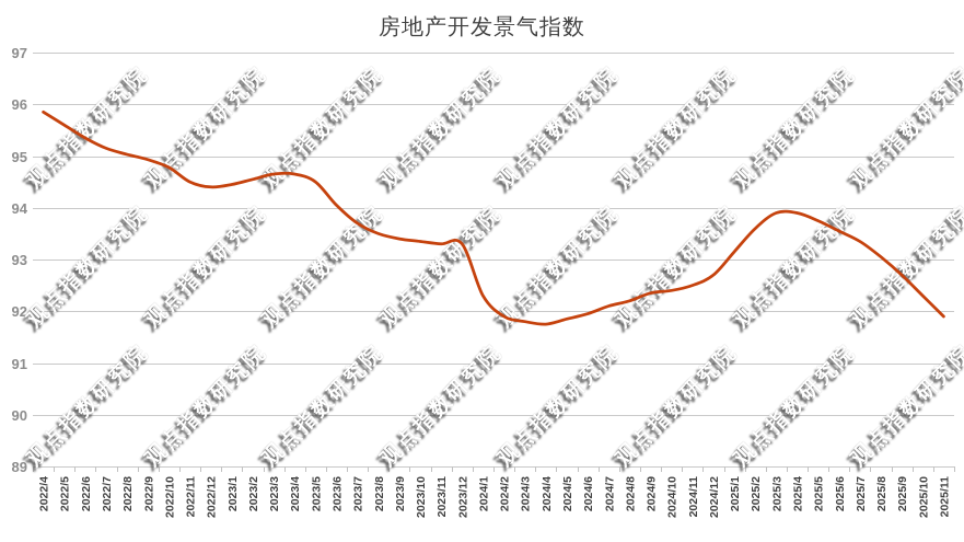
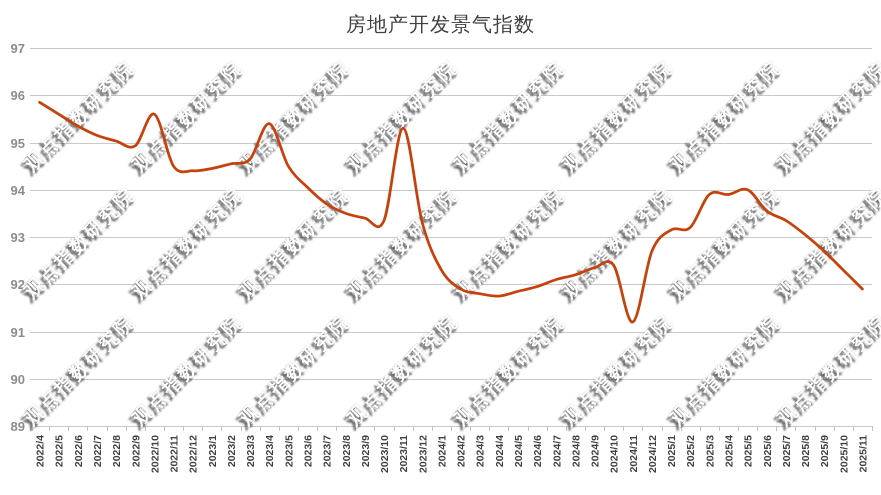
2022/10: 94.8 -> 95.6
2023/4: 94.7 -> 95.4
2023/11: 93.3 -> 95.3
2024/11: 92.5 -> 91.2
2025/2: 93.6 -> 93.2
2025/5: 93.8 -> 94.0
